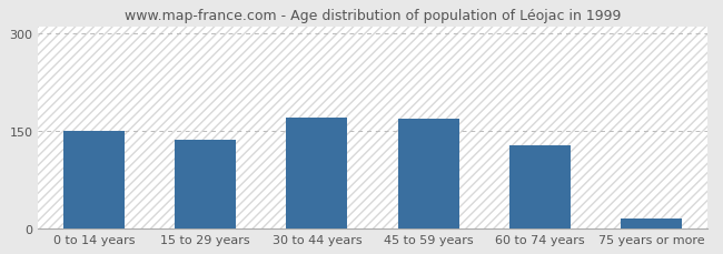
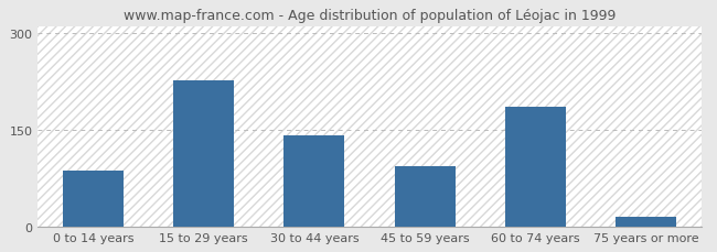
0 to 14 years: 150 -> 86
15 to 29 years: 136 -> 226
30 to 44 years: 170 -> 142
45 to 59 years: 168 -> 94
60 to 74 years: 128 -> 186
